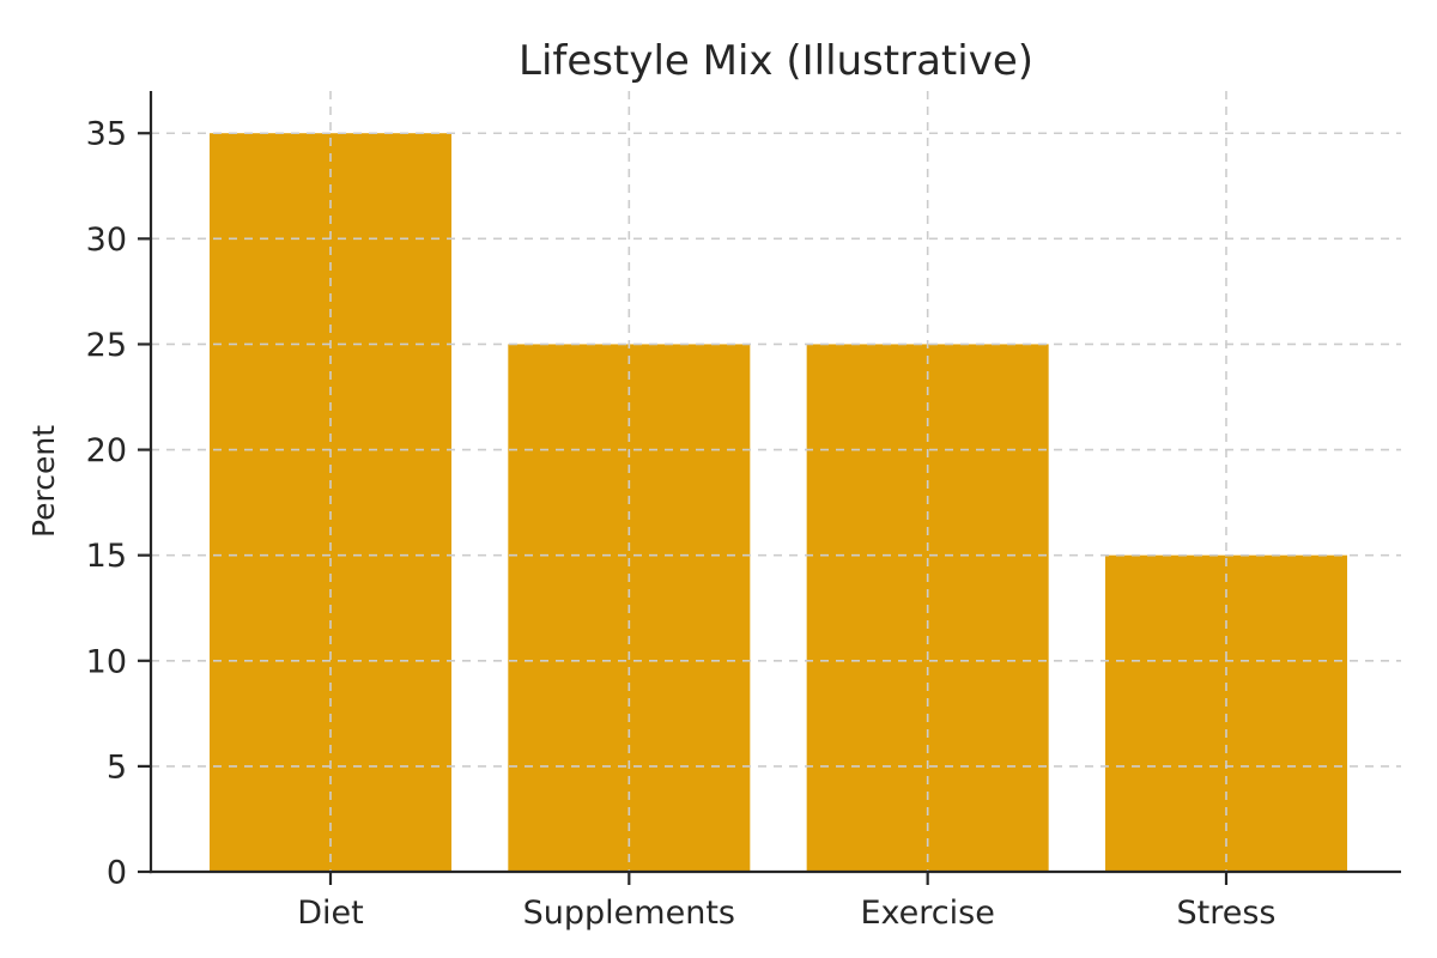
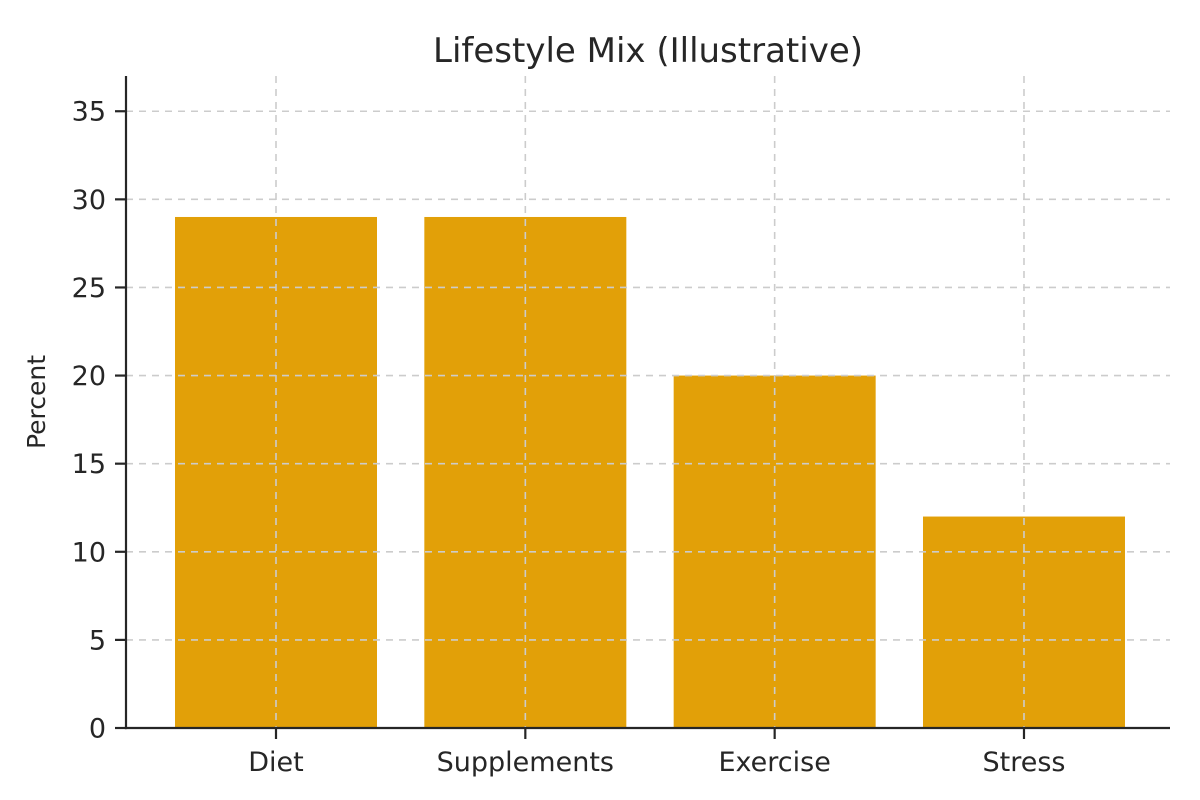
Diet: 35 -> 29
Supplements: 25 -> 29
Exercise: 25 -> 20
Stress: 15 -> 12
